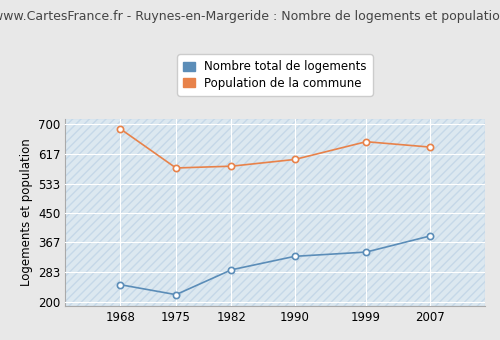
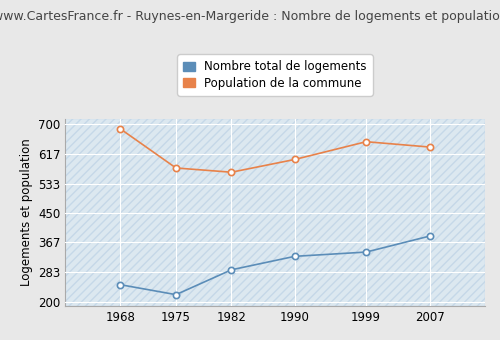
Population de la commune/1982: 582 -> 565
